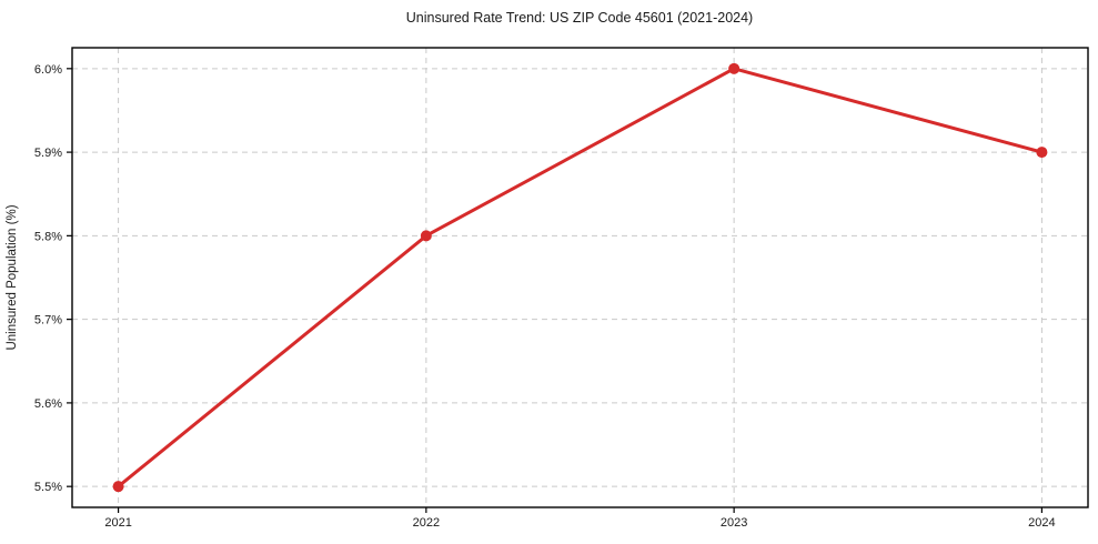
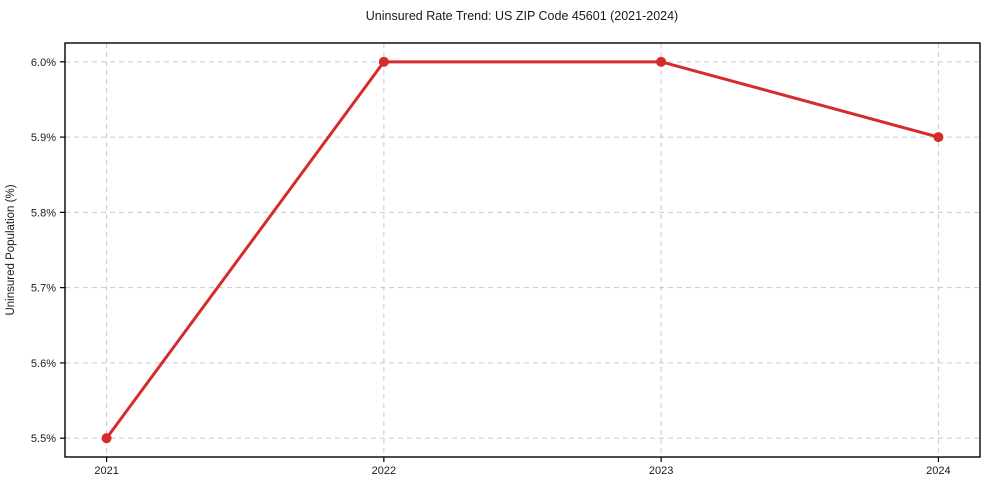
2022: 5.8% -> 6.0%
